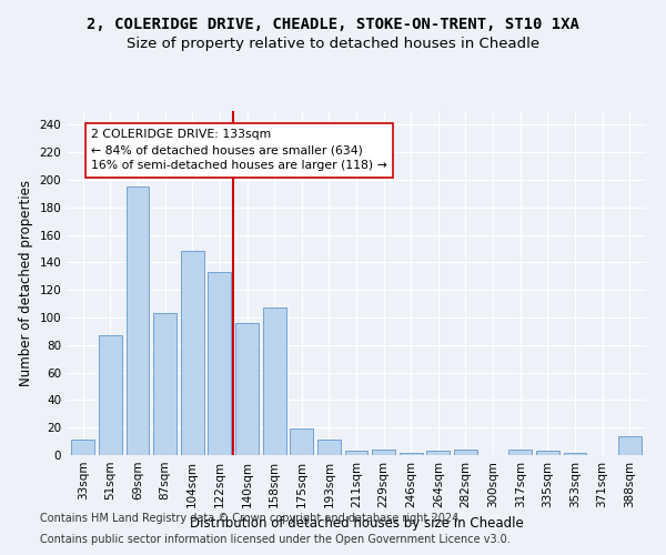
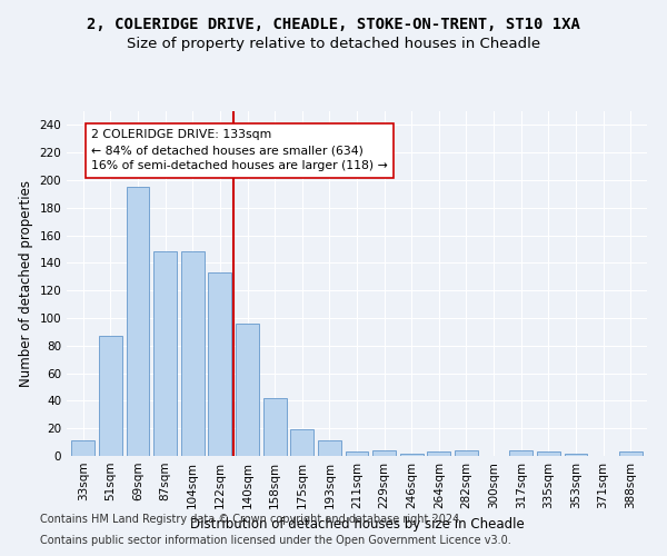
87sqm: 103 -> 148
158sqm: 107 -> 42
388sqm: 14 -> 3
